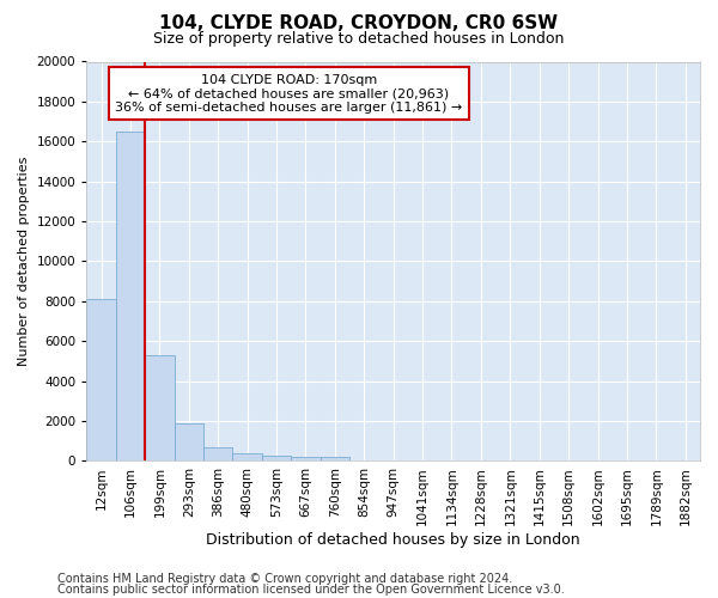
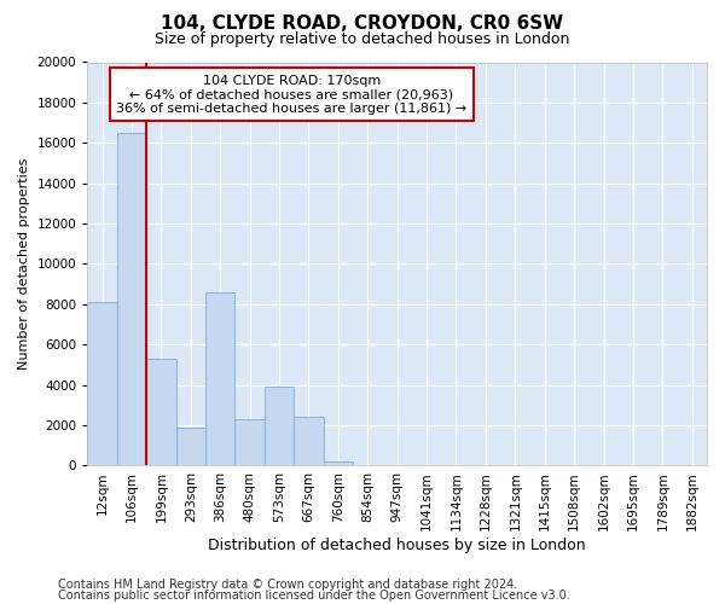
386sqm: 700 -> 8600
480sqm: 400 -> 2300
573sqm: 300 -> 3900
667sqm: 200 -> 2400
